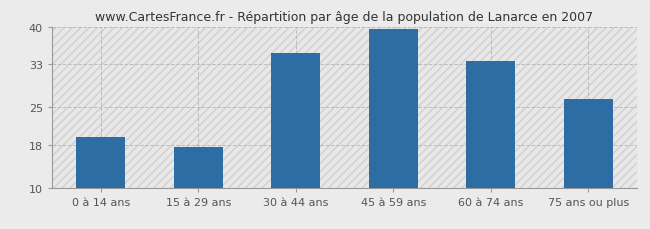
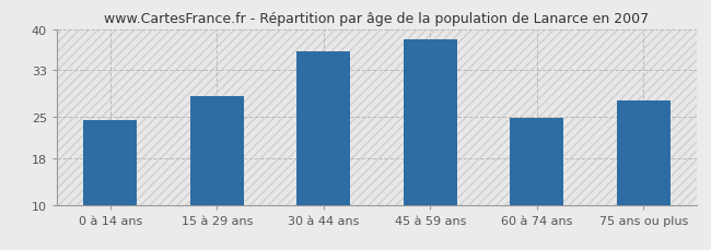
0 à 14 ans: 19.5 -> 24.4
15 à 29 ans: 17.5 -> 28.6
30 à 44 ans: 35.0 -> 36.2
45 à 59 ans: 39.5 -> 38.2
60 à 74 ans: 33.5 -> 24.8
75 ans ou plus: 26.5 -> 27.8
